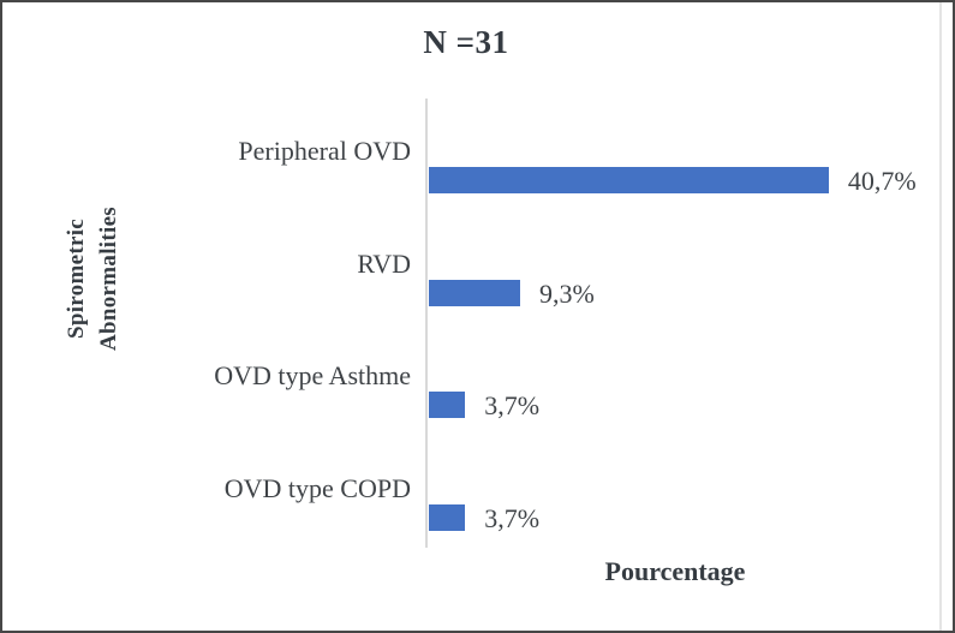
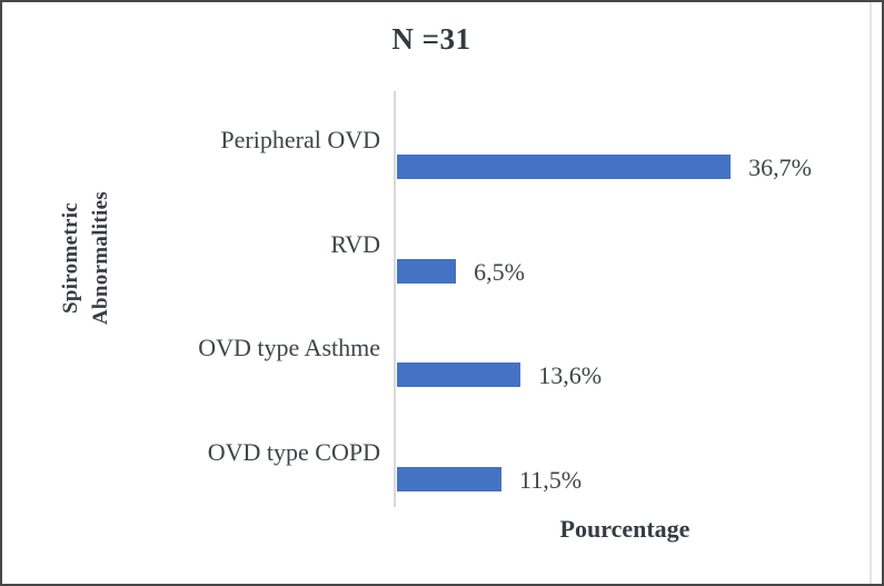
Peripheral OVD: 40,7% -> 36,7%
RVD: 9,3% -> 6,5%
OVD type Asthme: 3,7% -> 13,6%
OVD type COPD: 3,7% -> 11,5%
